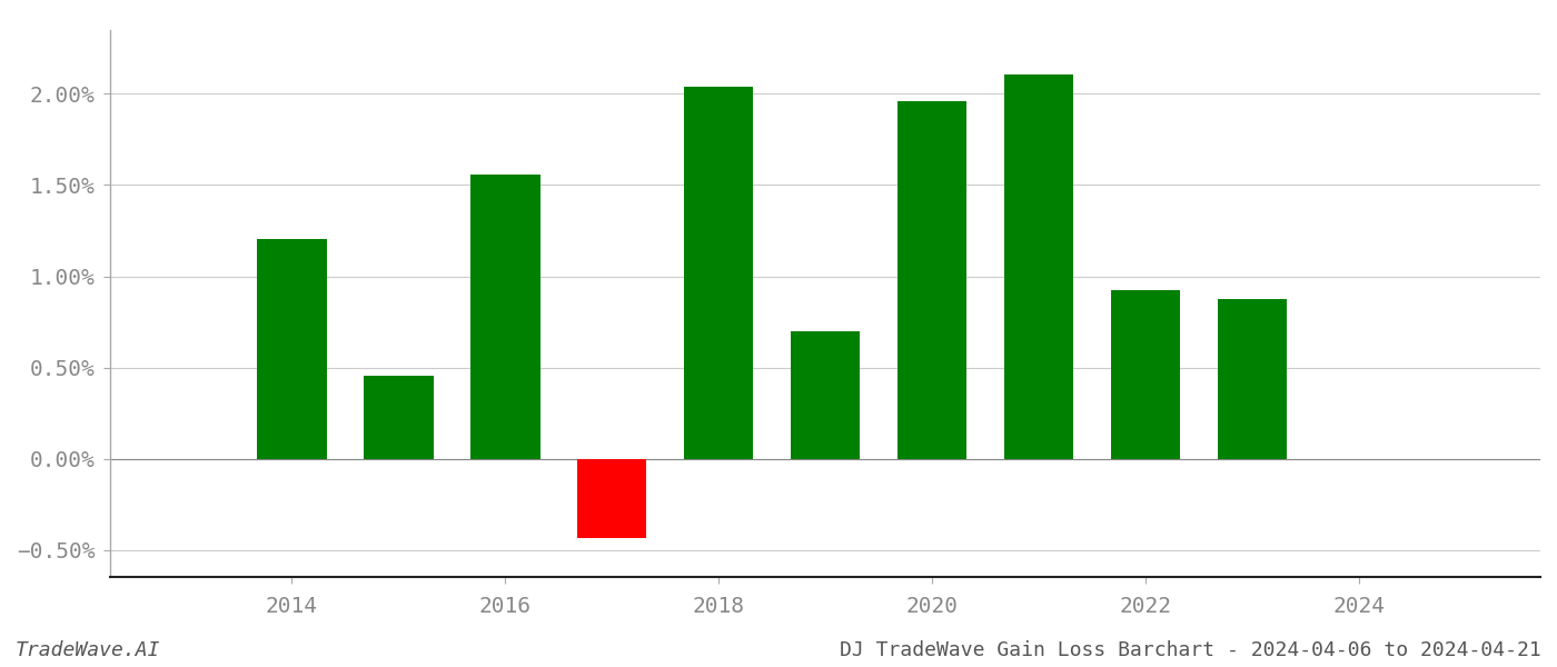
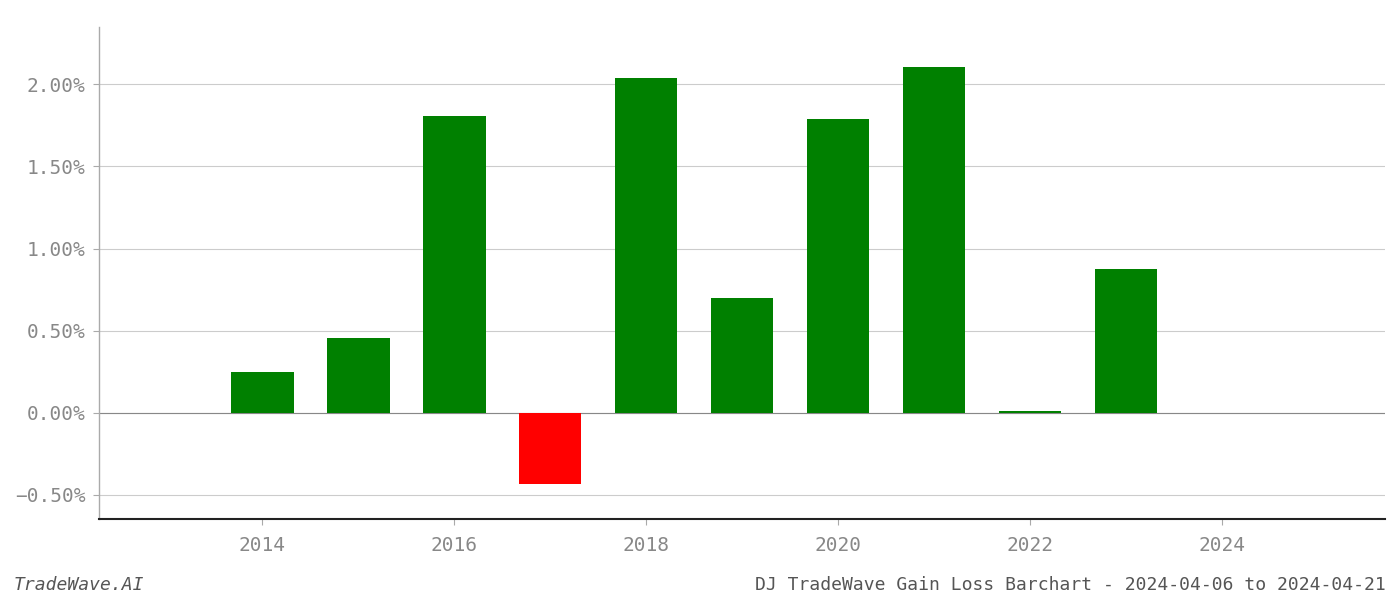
2014: 1.20% -> 0.25%
2016: 1.55% -> 1.81%
2020: 1.96% -> 1.79%
2022: 0.92% -> 0.01%
